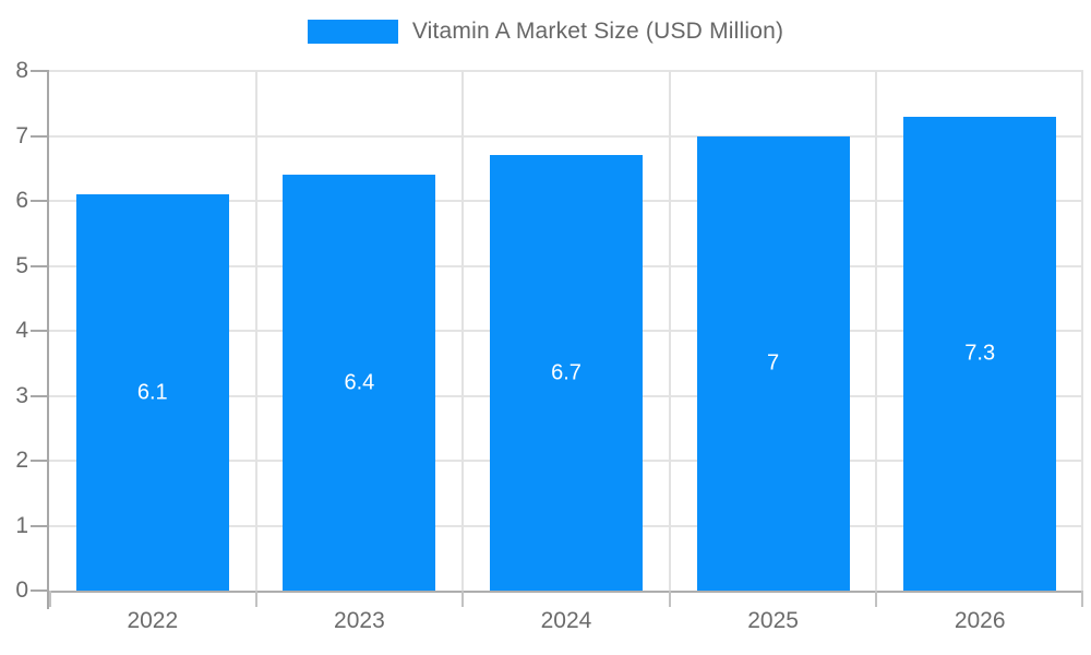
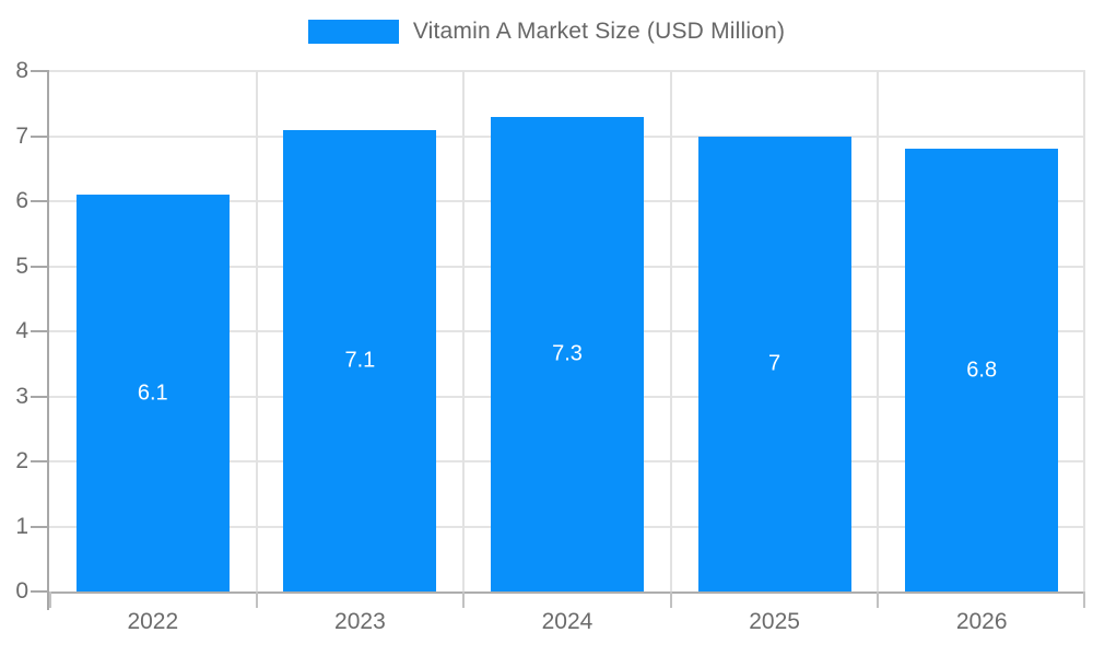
2023: 6.4 -> 7.1
2024: 6.7 -> 7.3
2026: 7.3 -> 6.8
